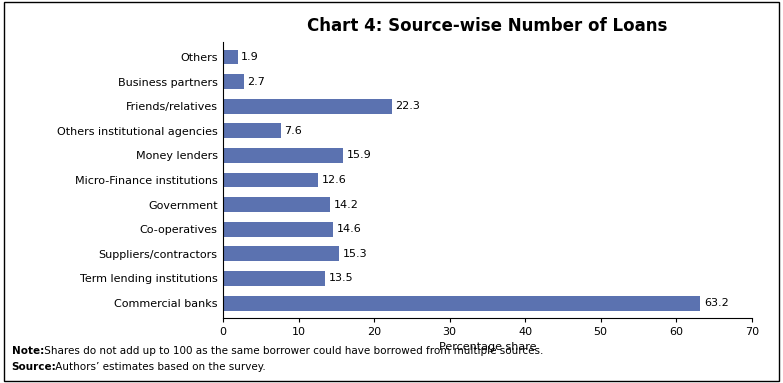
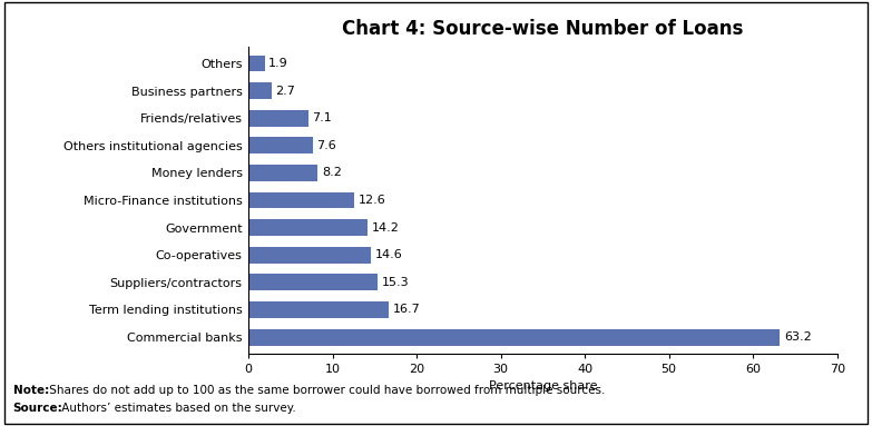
Friends/relatives: 22.3 -> 7.1
Money lenders: 15.9 -> 8.2
Term lending institutions: 13.5 -> 16.7
